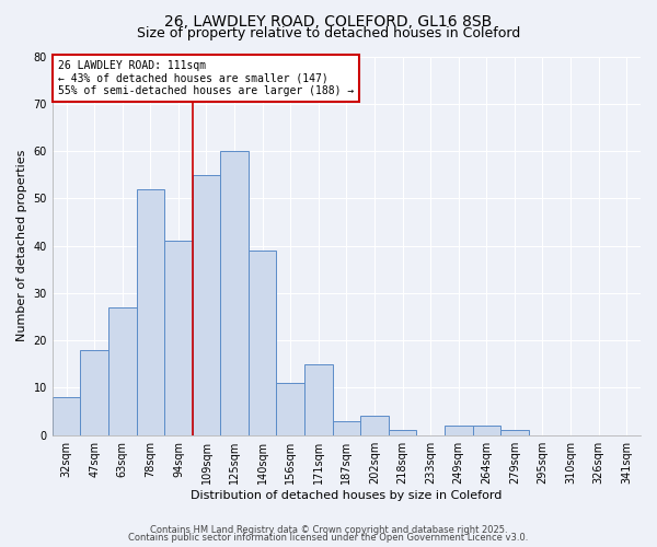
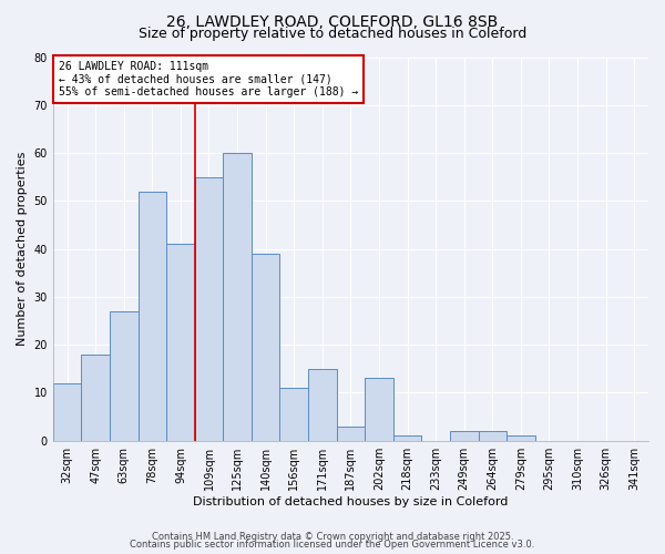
32sqm: 8 -> 12
202sqm: 4 -> 13
